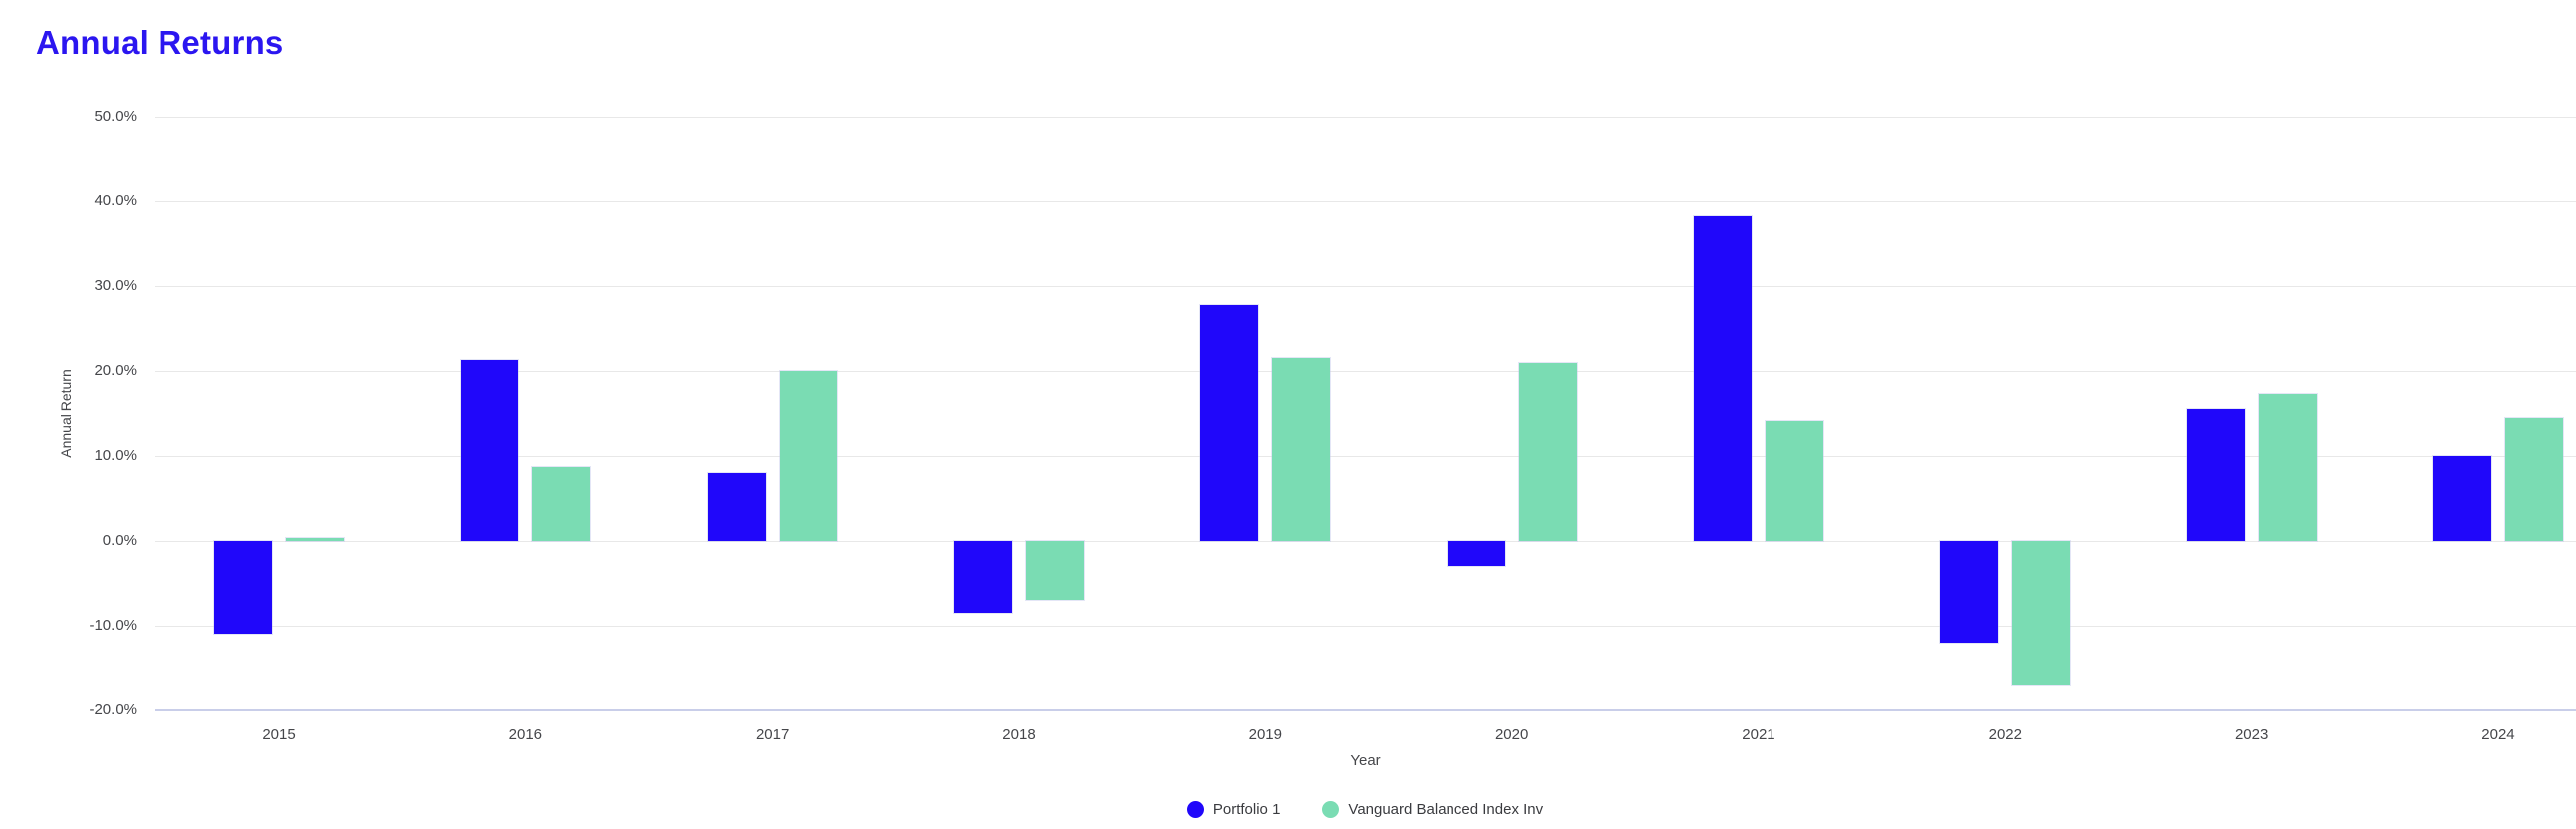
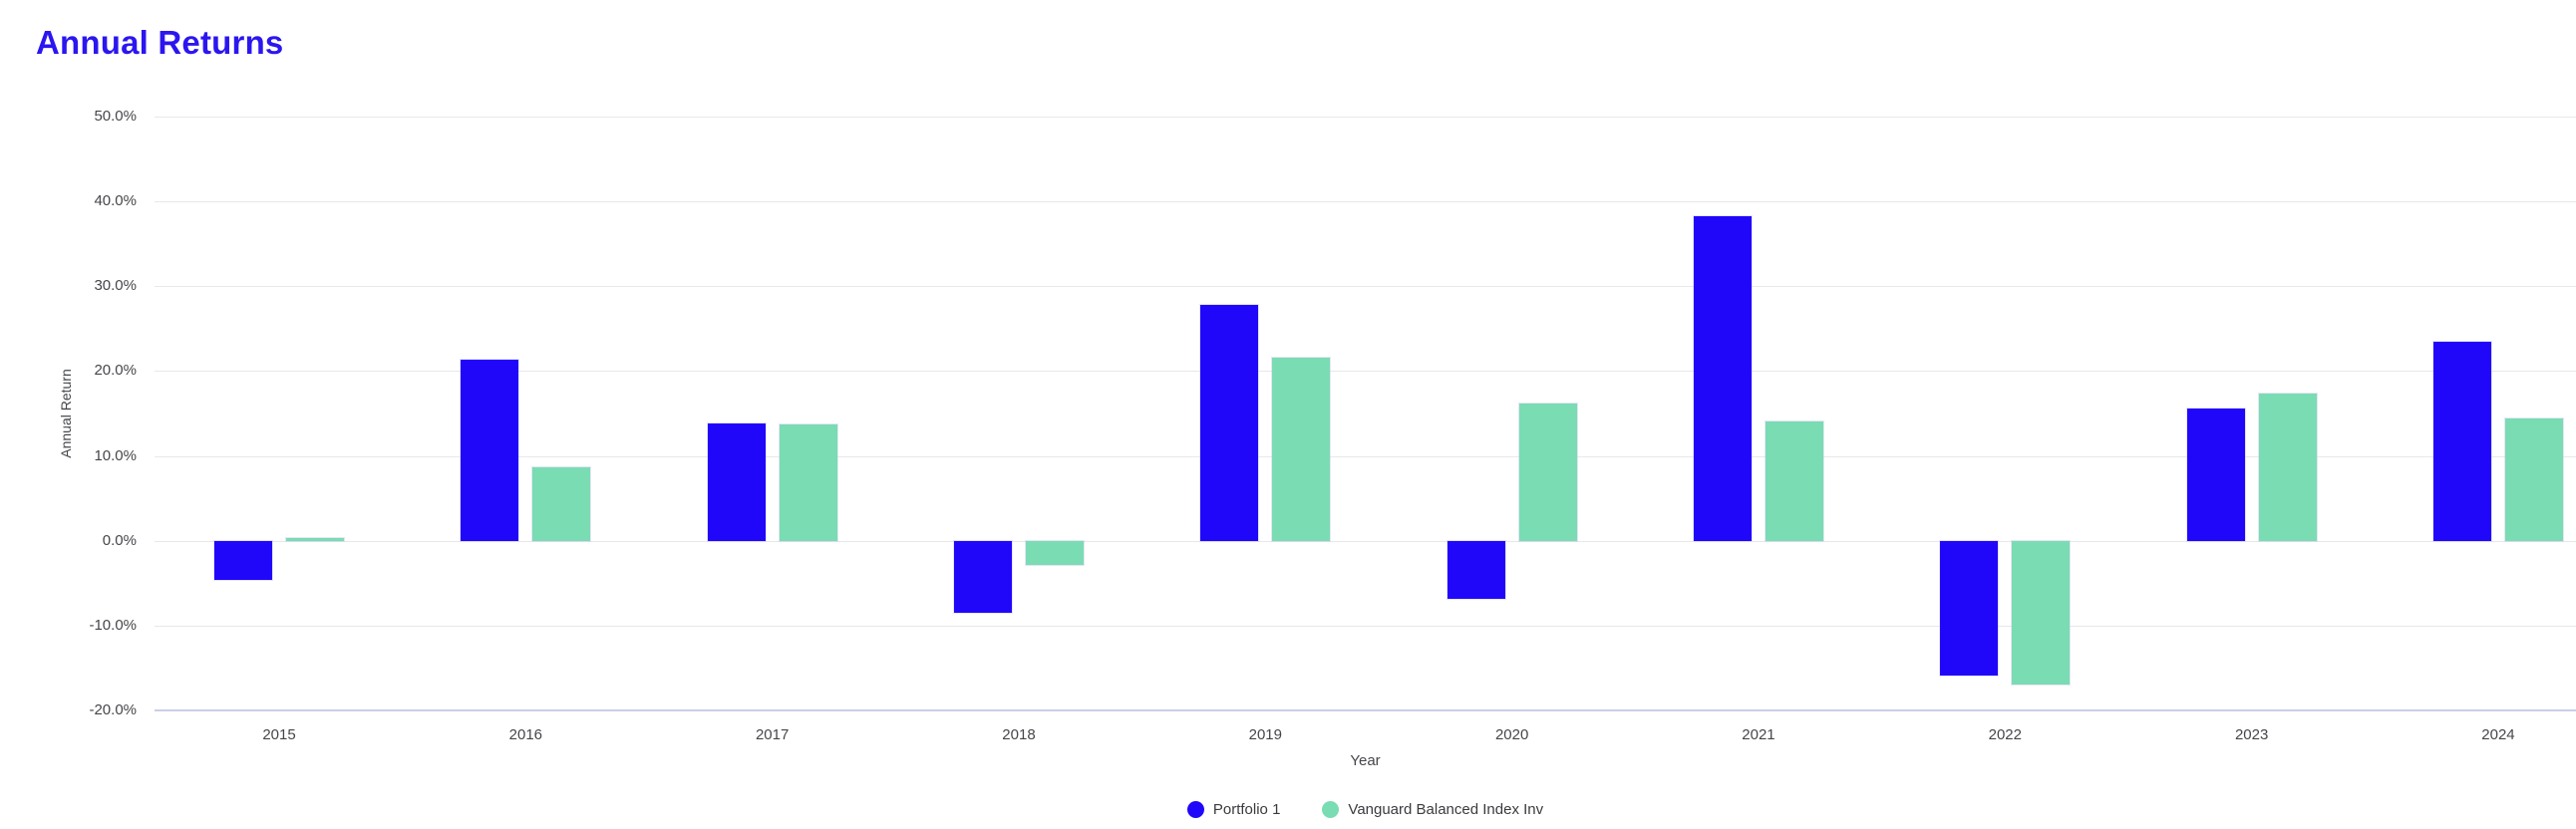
Portfolio 1/2015: -11% -> -5%
Portfolio 1/2017: 8% -> 14%
Vanguard Balanced Index Inv/2017: 20% -> 14%
Vanguard Balanced Index Inv/2018: -7% -> -3%
Portfolio 1/2020: -3% -> -7%
Vanguard Balanced Index Inv/2020: 21% -> 16%
Portfolio 1/2022: -12% -> -16%
Portfolio 1/2024: 10% -> 24%
